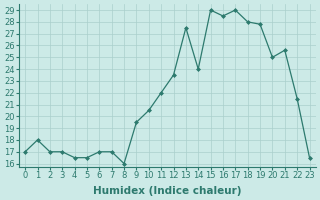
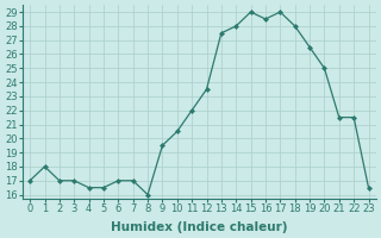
14: 24.0 -> 28.0
19: 27.8 -> 26.5
21: 25.6 -> 21.5
